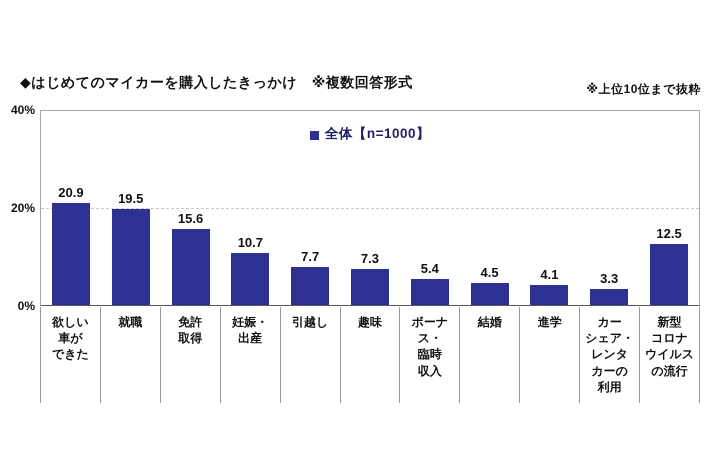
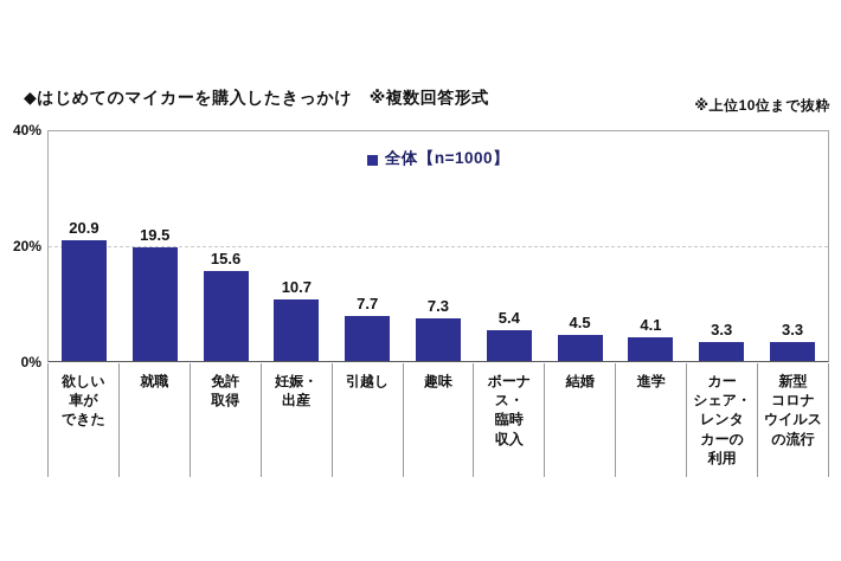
新型コロナウイルスの流行: 12.5 -> 3.3
